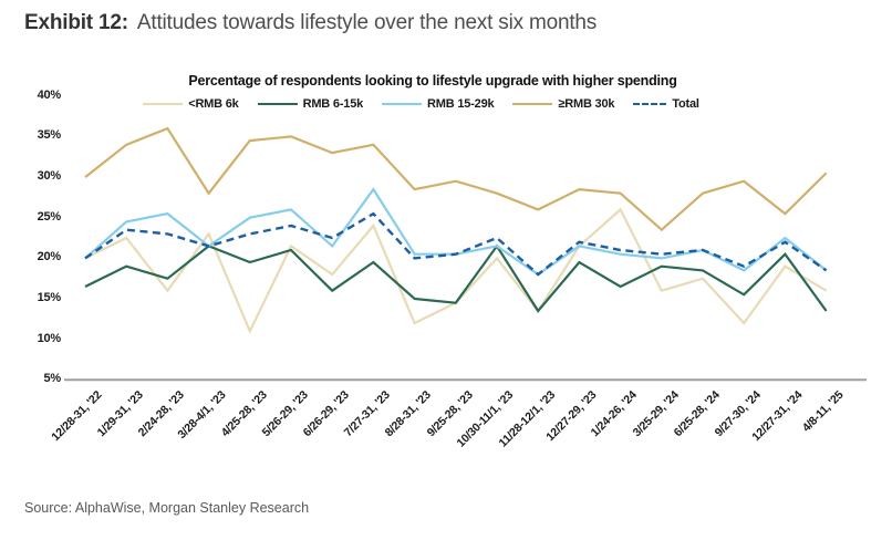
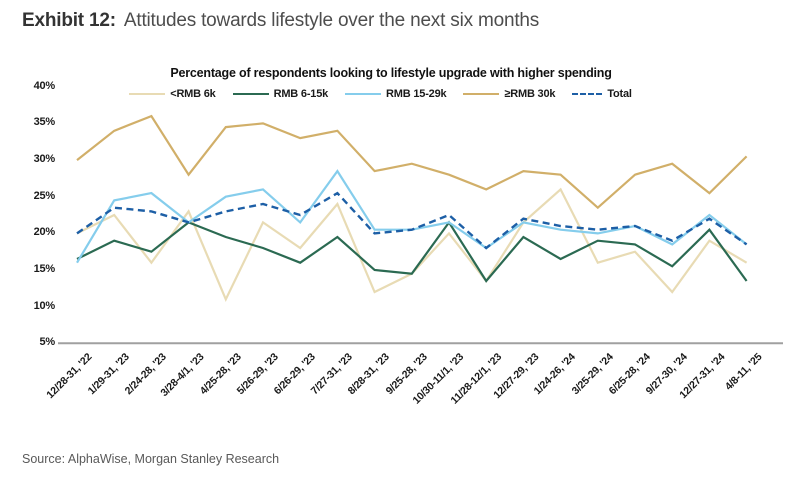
RMB 15-29k/12/28-31, '22: 20% -> 16%
RMB 6-15k/5/26-29, '23: 21% -> 18%
